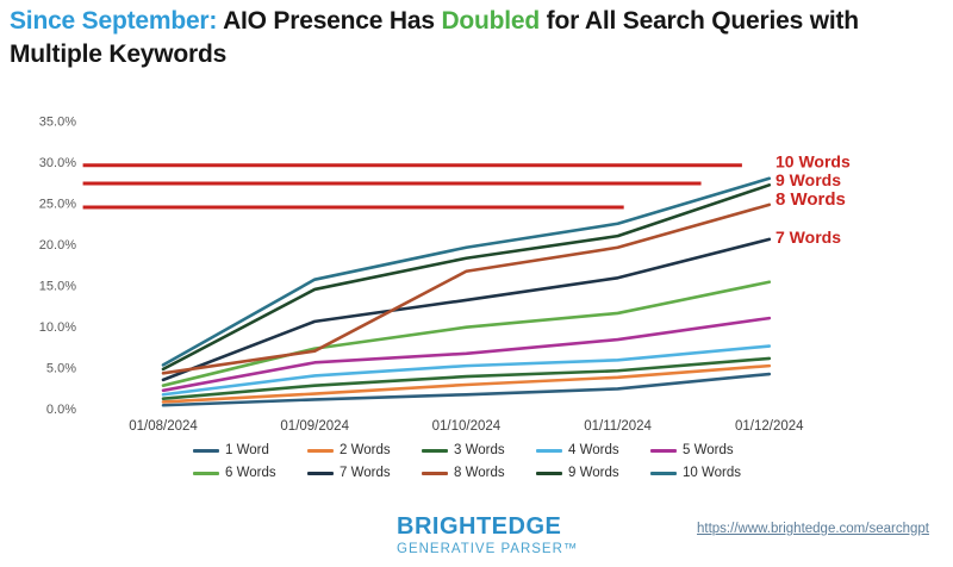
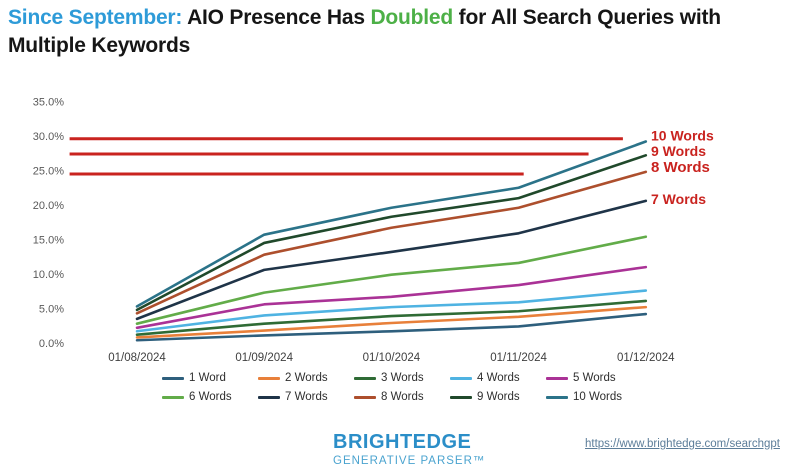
8 Words/01/09/2024: 7% -> 13%
10 Words/01/12/2024: 28% -> 29%
